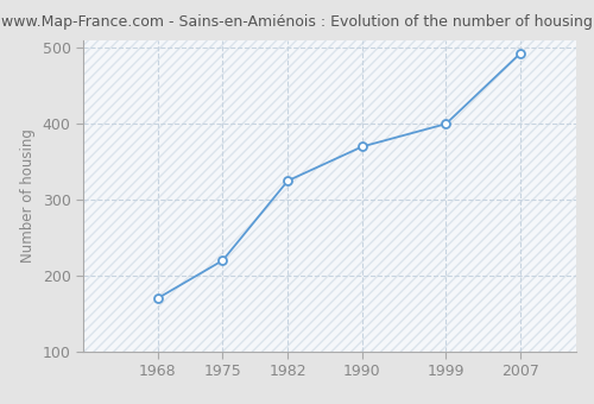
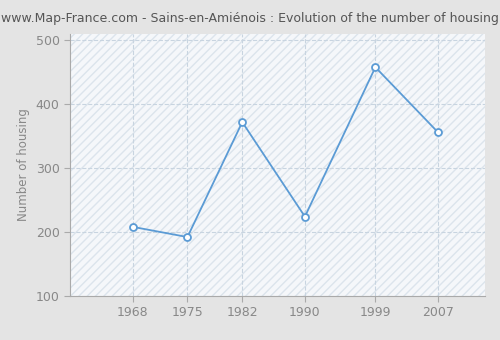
1968: 170 -> 208
1975: 220 -> 192
1982: 325 -> 372
1990: 370 -> 224
1999: 400 -> 458
2007: 493 -> 356
